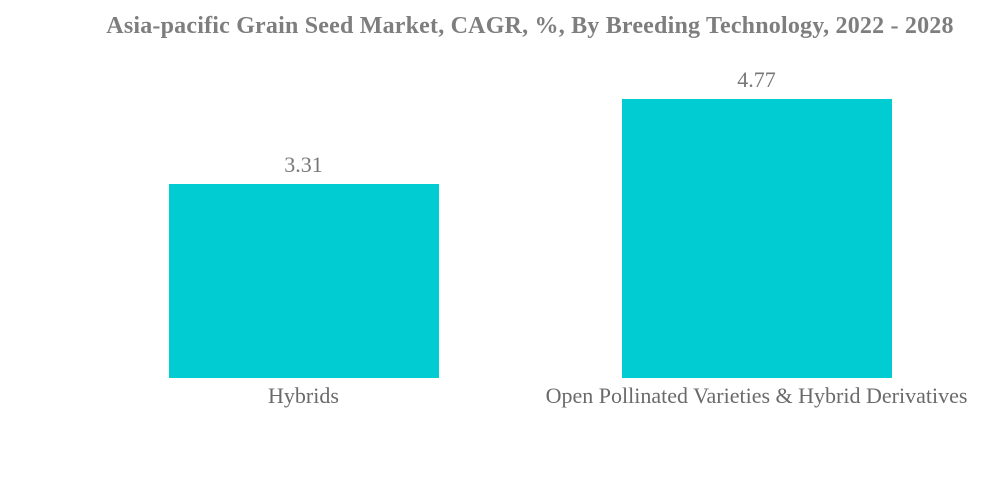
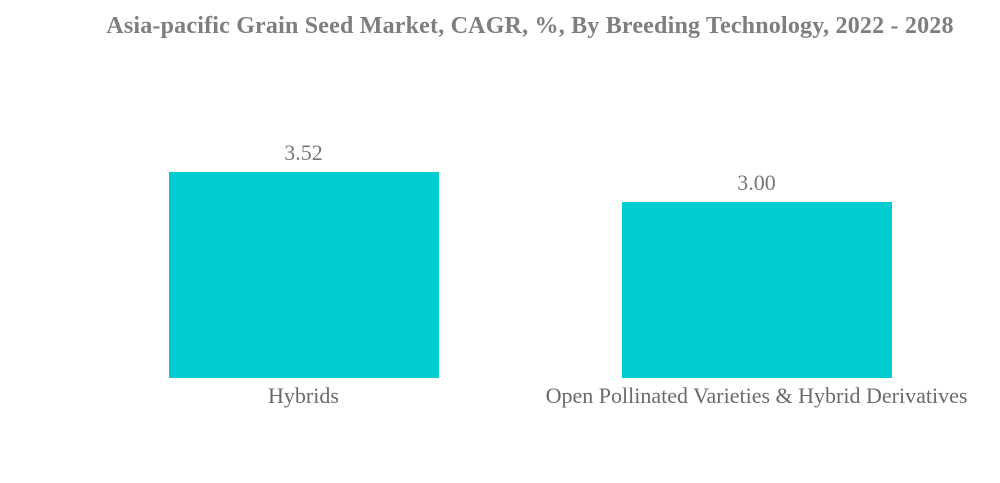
Hybrids: 3.31 -> 3.52
Open Pollinated Varieties & Hybrid Derivatives: 4.77 -> 3.00
